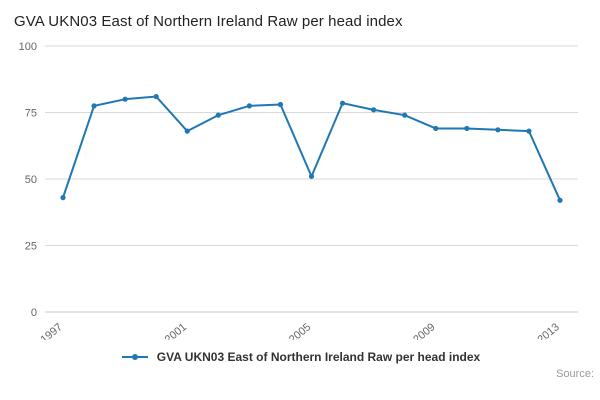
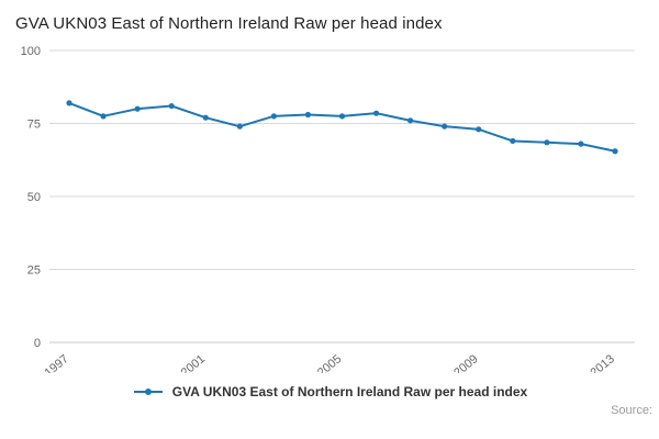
1997: 43 -> 82
2001: 68 -> 77
2005: 51 -> 78
2009: 69 -> 73
2013: 42 -> 66
